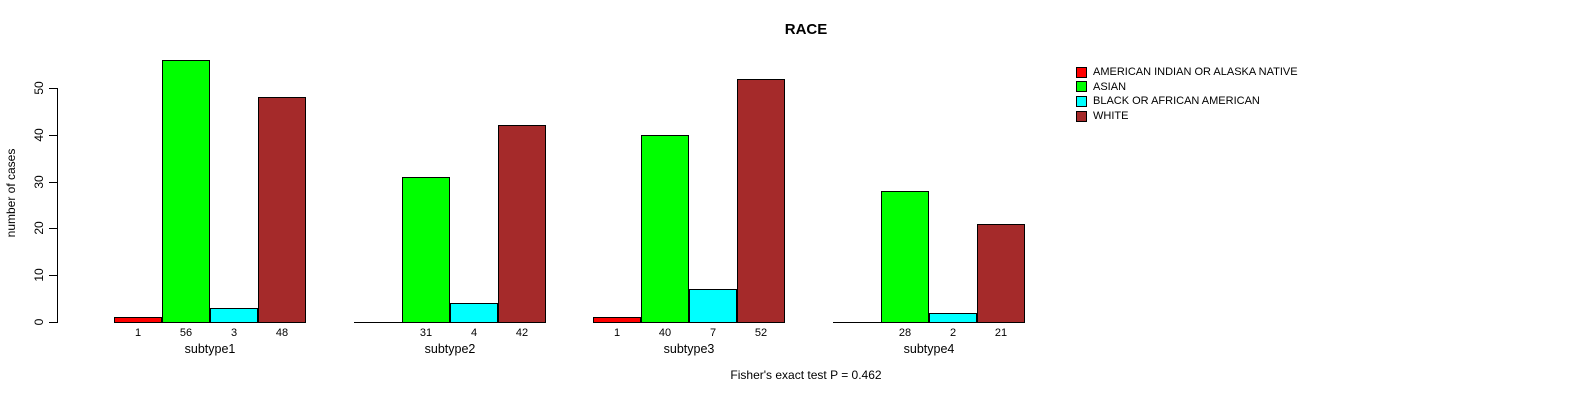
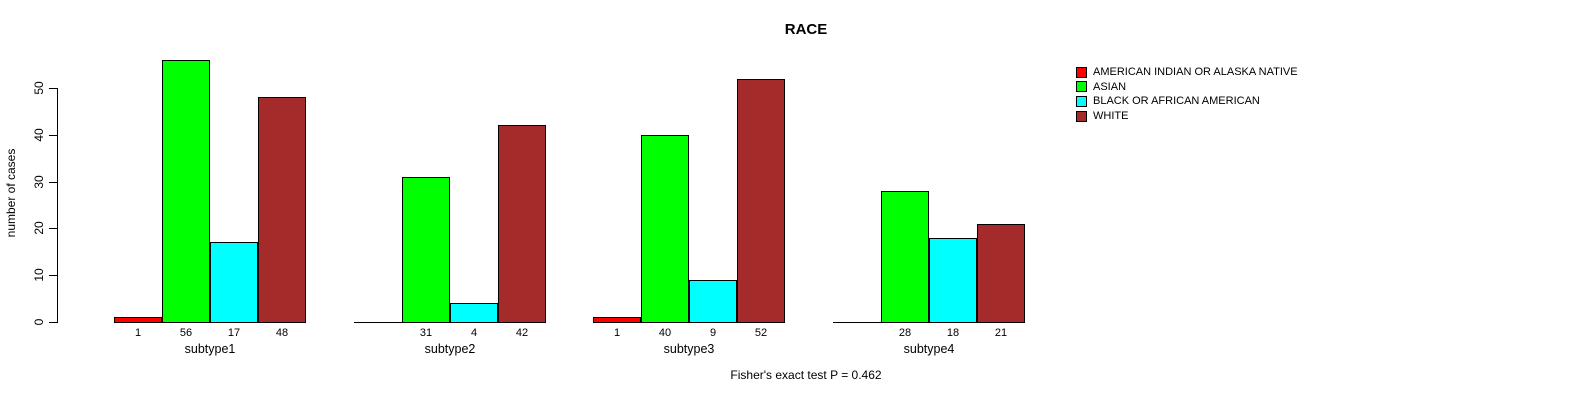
BLACK OR AFRICAN AMERICAN/subtype1: 3 -> 17
BLACK OR AFRICAN AMERICAN/subtype3: 7 -> 9
BLACK OR AFRICAN AMERICAN/subtype4: 2 -> 18
